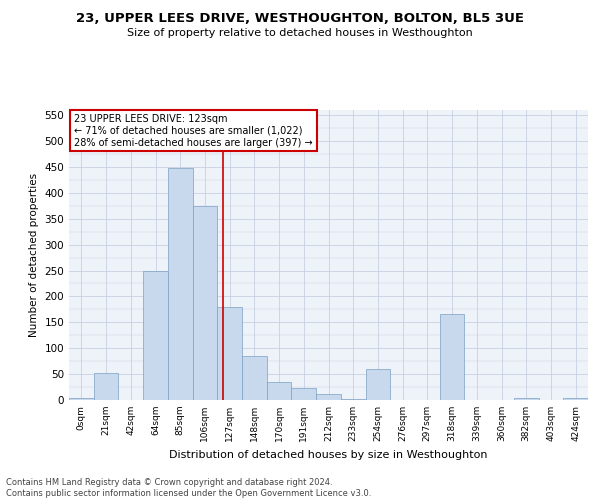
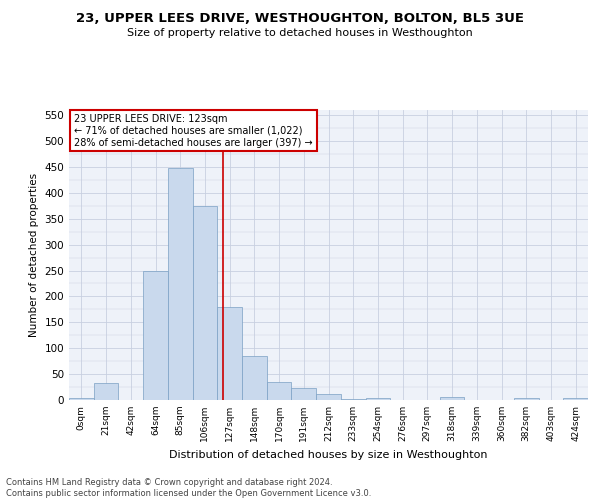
21sqm: 52 -> 32
254sqm: 60 -> 4
318sqm: 166 -> 5
